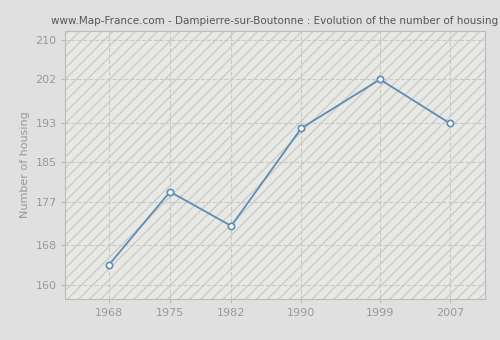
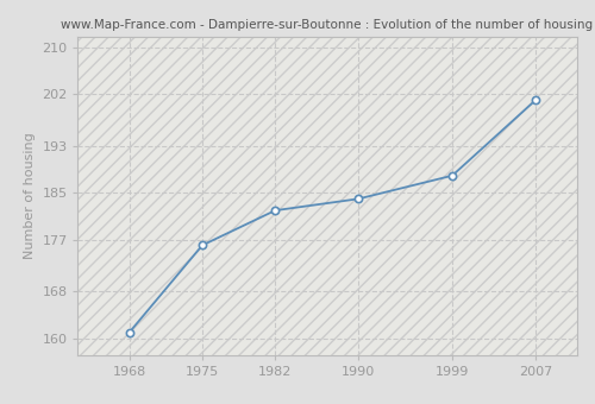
1968: 164 -> 161
1975: 179 -> 176
1982: 172 -> 182
1990: 192 -> 184
1999: 202 -> 188
2007: 193 -> 201
